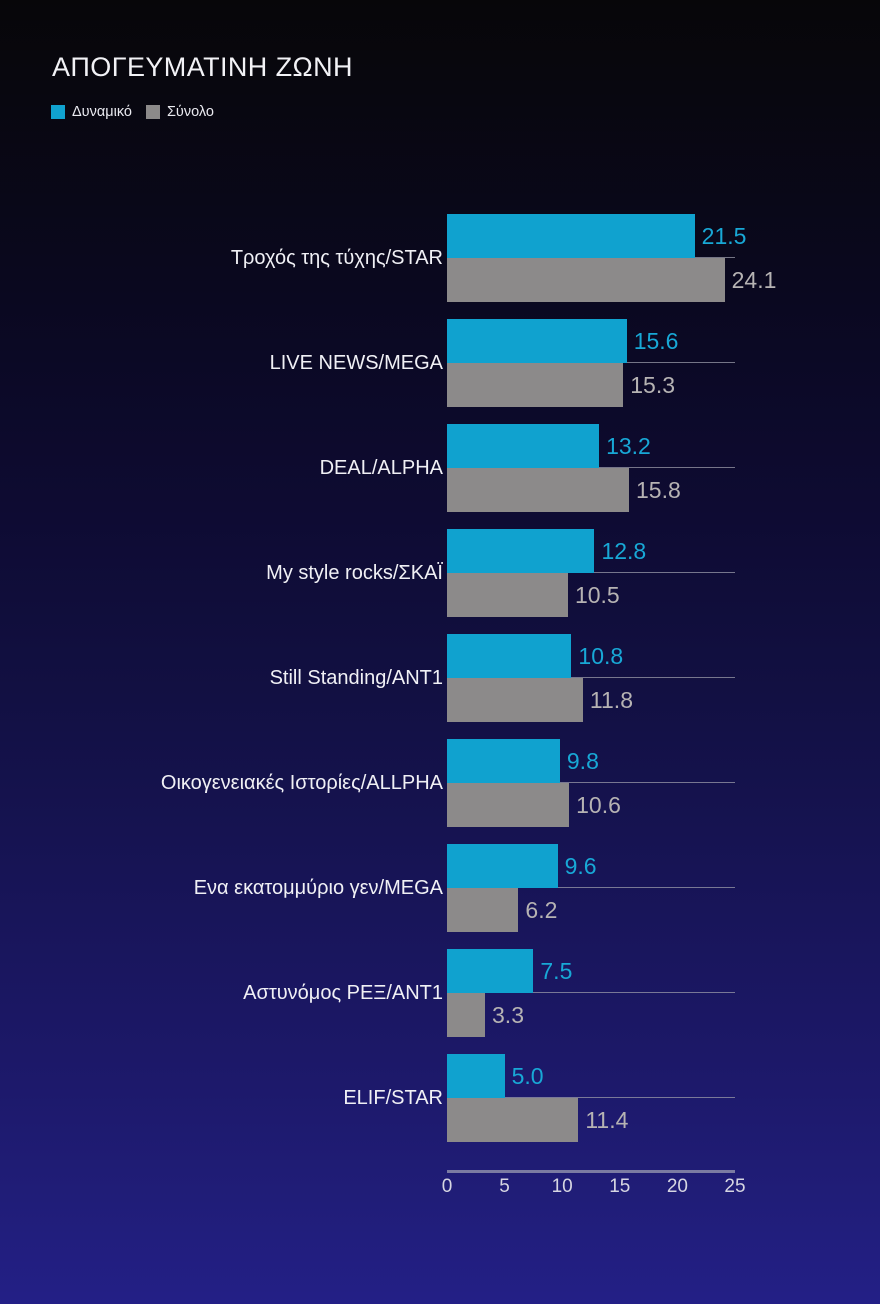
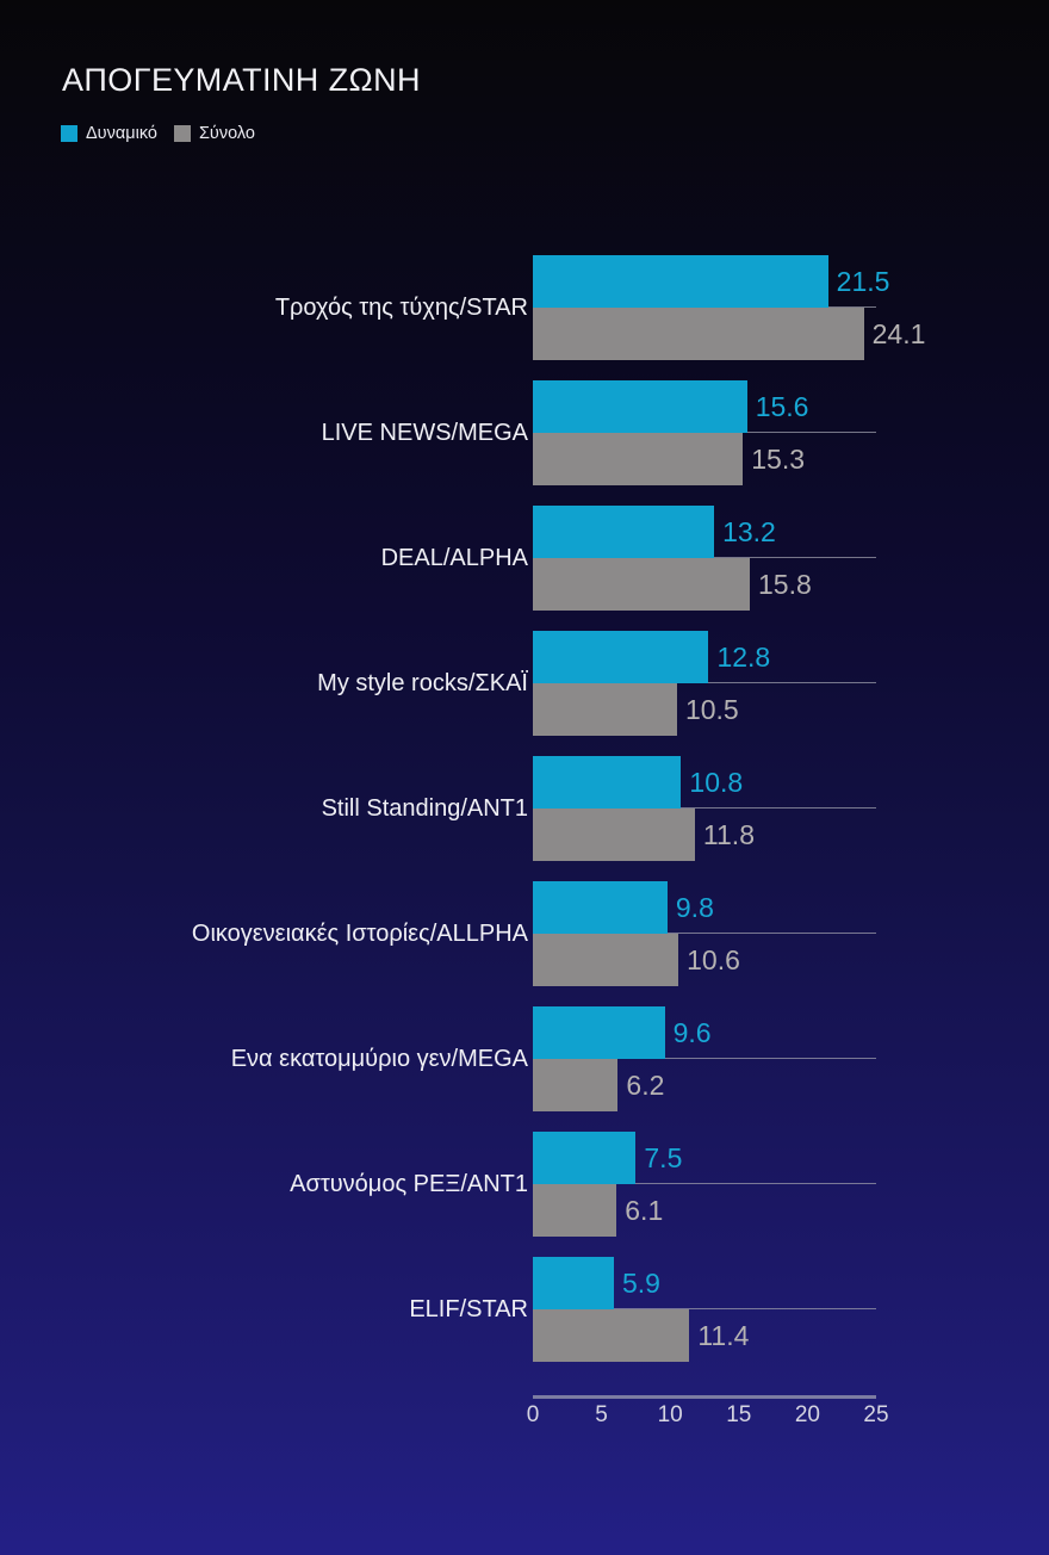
Σύνολο/Αστυνόμος ΡΕΞ/ANT1: 3.3 -> 6.1
Δυναμικό/ELIF/STAR: 5.0 -> 5.9
